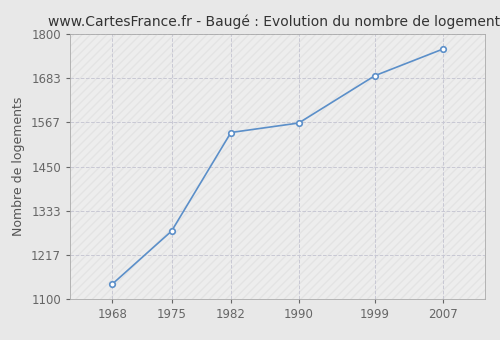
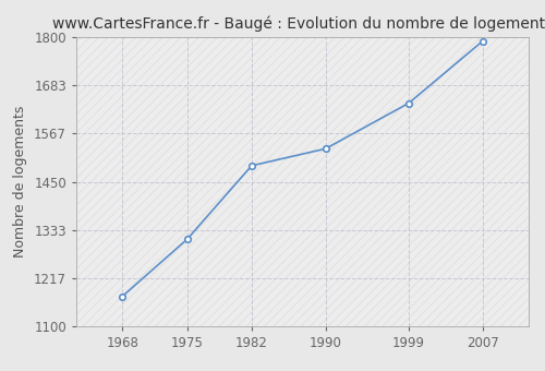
1968: 1140 -> 1173
1975: 1280 -> 1311
1982: 1540 -> 1489
1990: 1565 -> 1530
1999: 1690 -> 1640
2007: 1760 -> 1790
